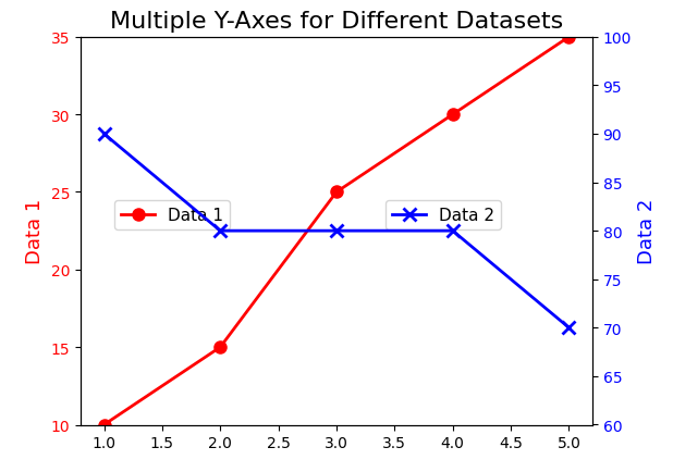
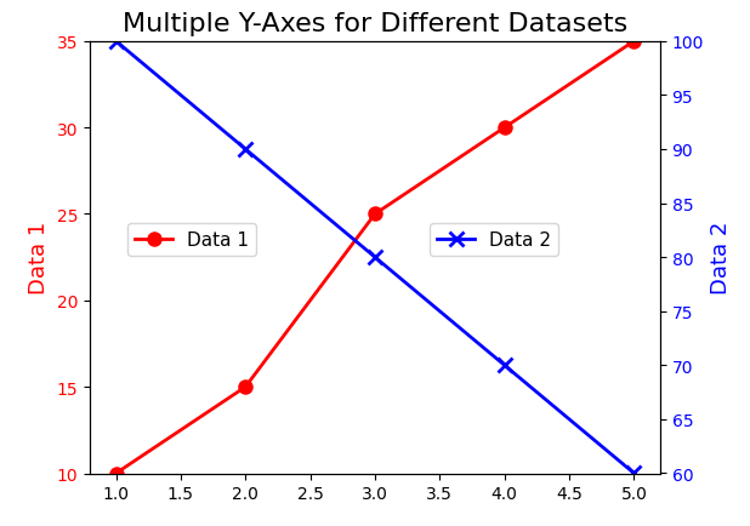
Data 2/1.0: 90 -> 100
Data 2/2.0: 80 -> 90
Data 2/4.0: 80 -> 70
Data 2/5.0: 70 -> 60
